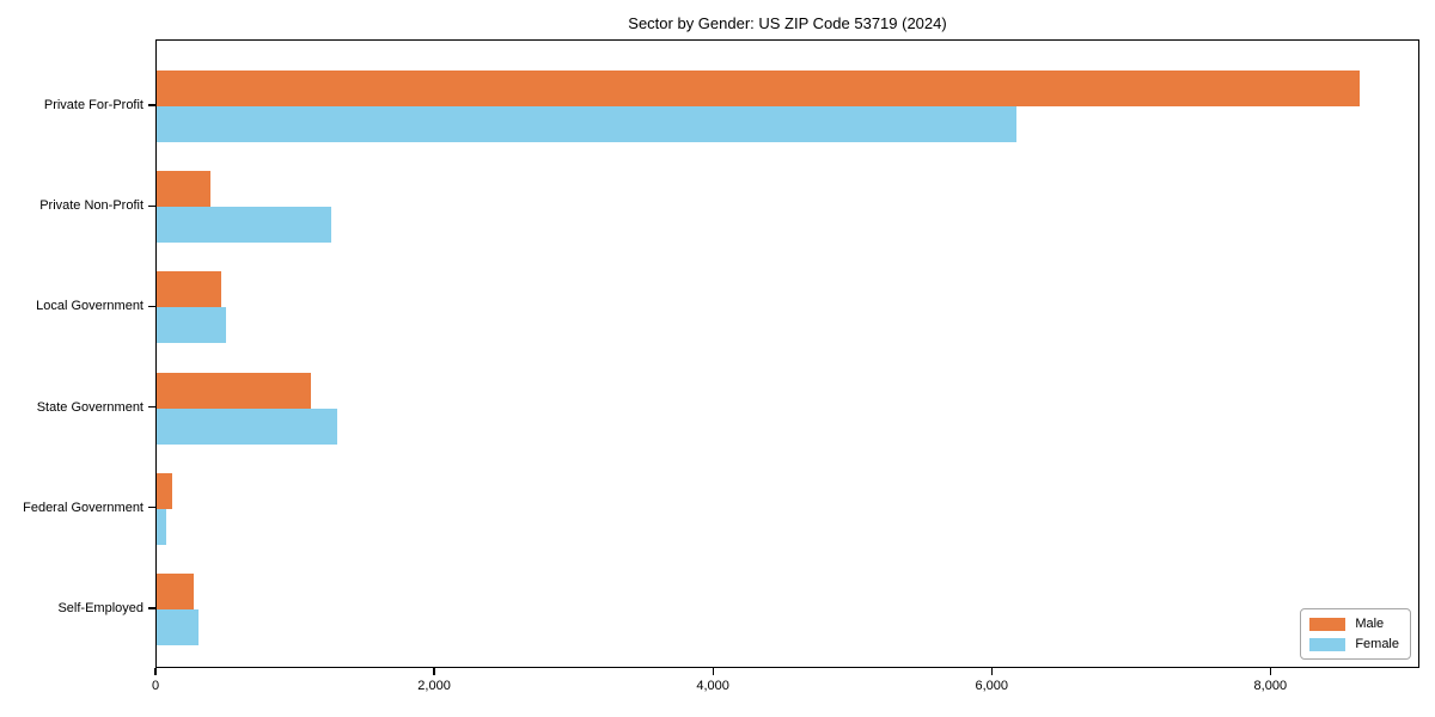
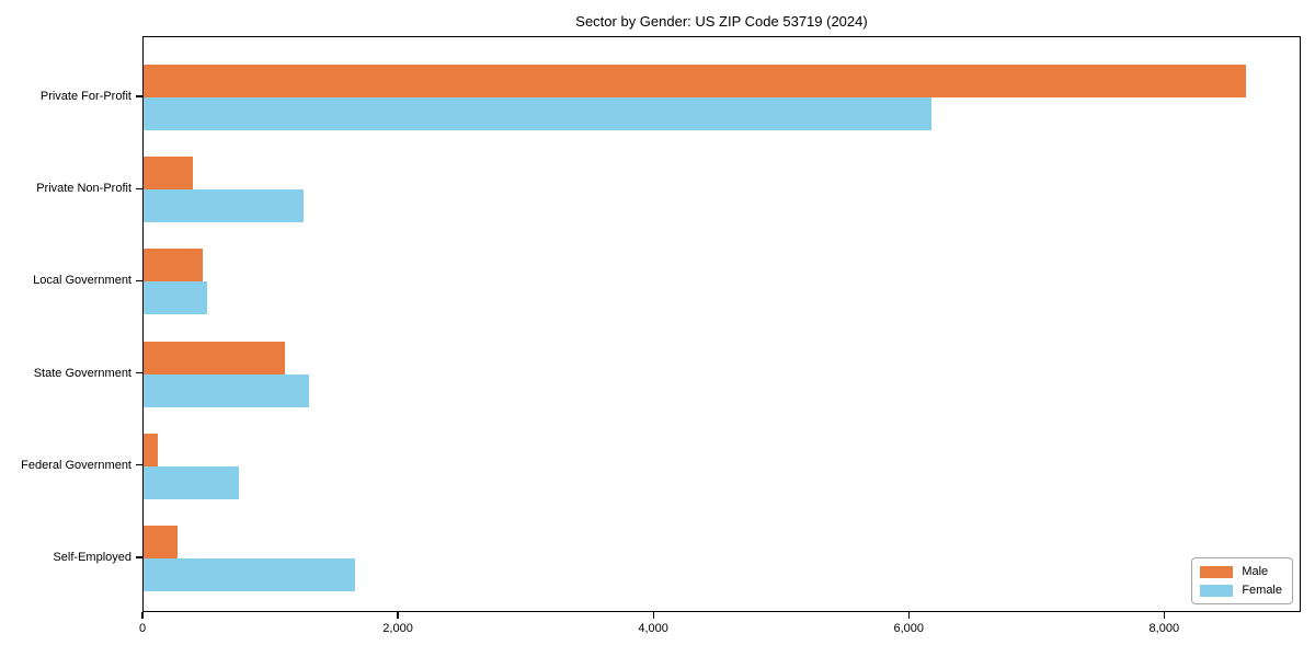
Female/Federal Government: 70 -> 750
Female/Self-Employed: 300 -> 1660
